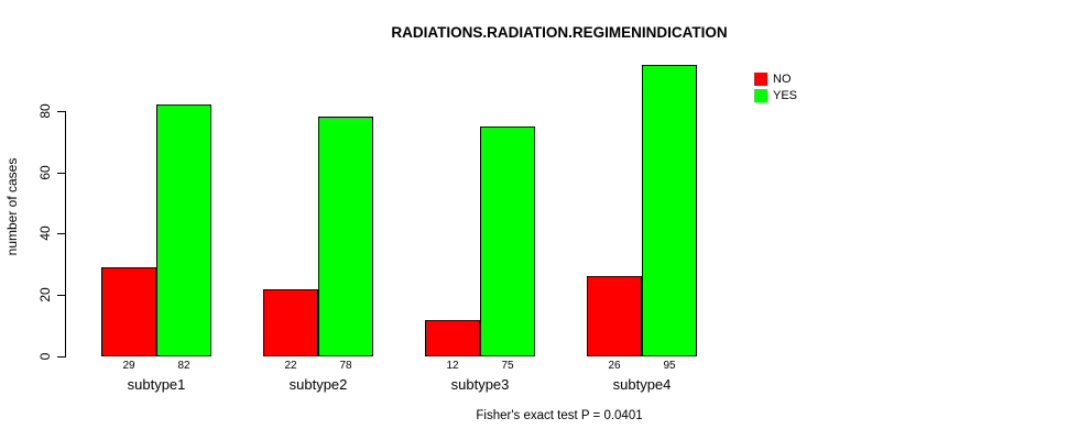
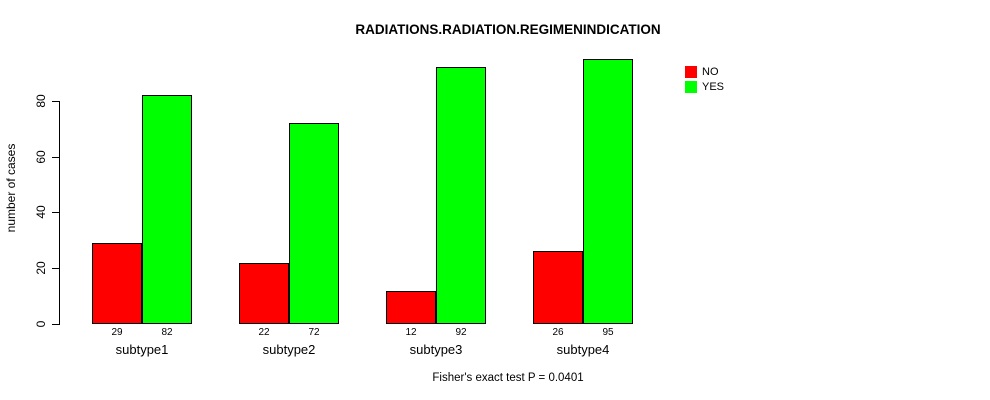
YES/subtype2: 78 -> 72
YES/subtype3: 75 -> 92
